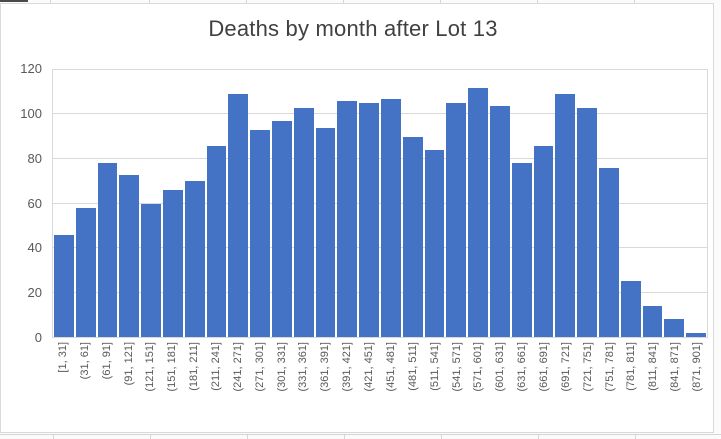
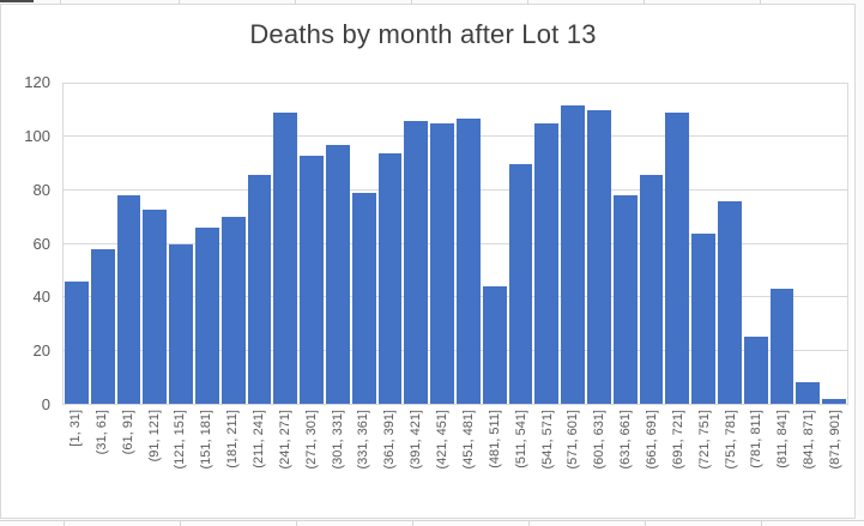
(331, 361]: 103 -> 79
(481, 511]: 90 -> 44
(511, 541]: 84 -> 90
(601, 631]: 104 -> 110
(721, 751]: 103 -> 64
(811, 841]: 14 -> 43
